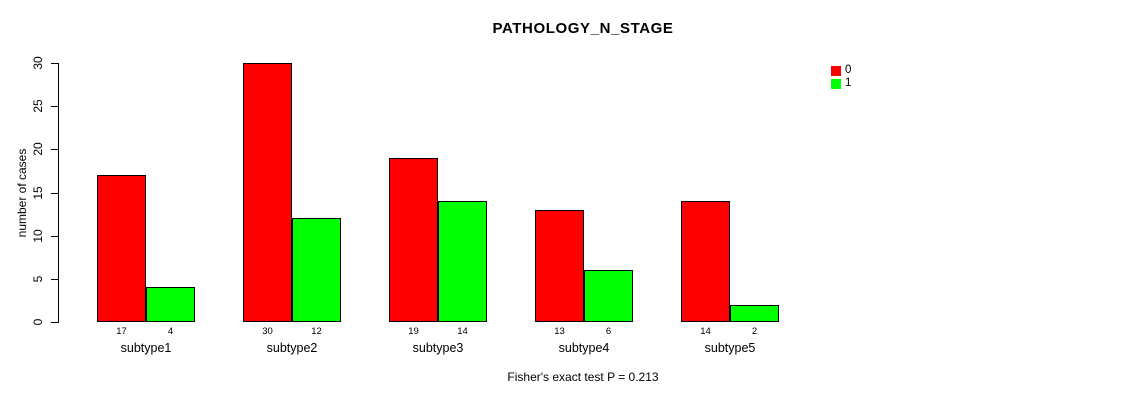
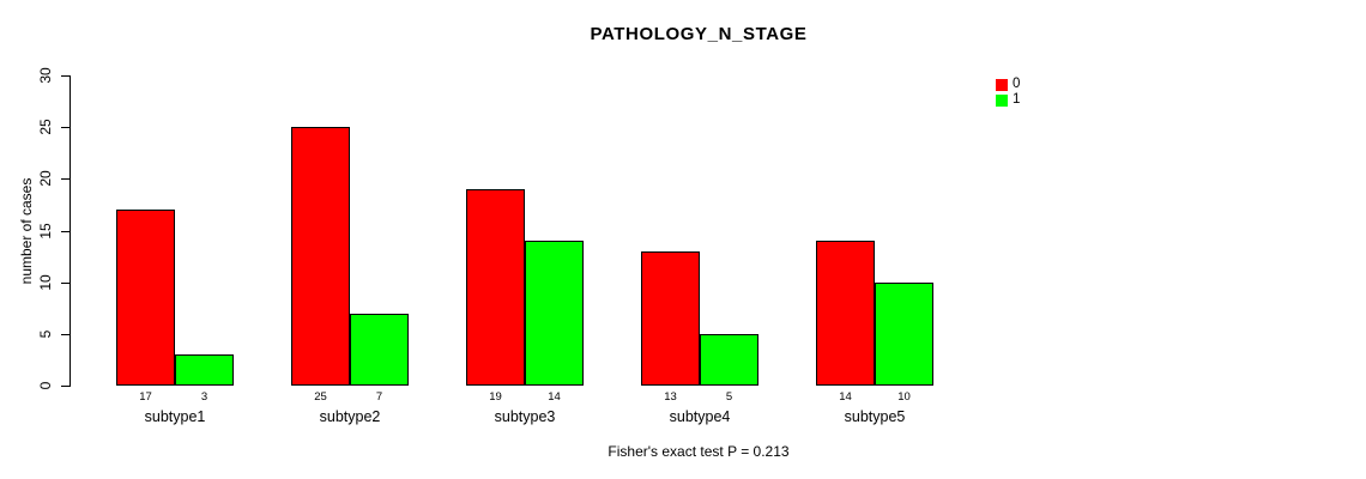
1/subtype1: 4 -> 3
0/subtype2: 30 -> 25
1/subtype2: 12 -> 7
1/subtype4: 6 -> 5
1/subtype5: 2 -> 10
